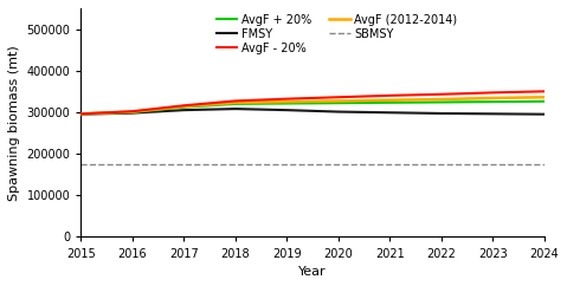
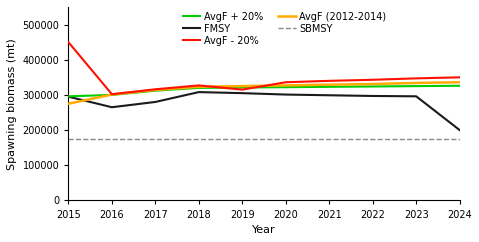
AvgF - 20%/2015: 296000 -> 450000
AvgF (2012-2014)/2015: 296000 -> 275000
FMSY/2016: 298000 -> 265000
FMSY/2017: 305000 -> 280000
AvgF - 20%/2019: 332000 -> 315000
FMSY/2024: 295000 -> 200000
